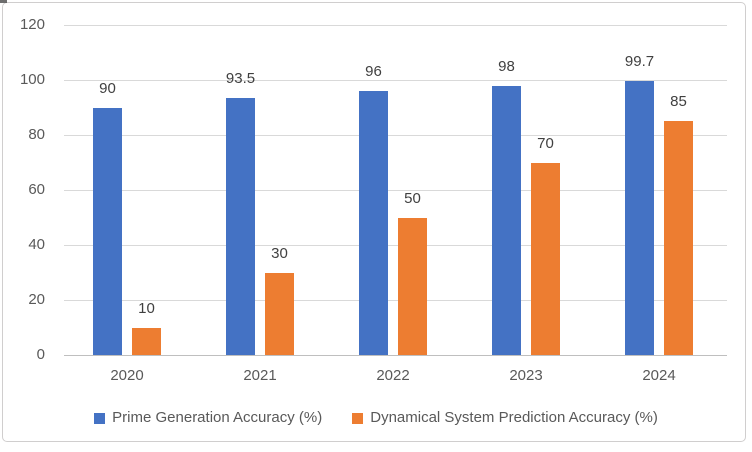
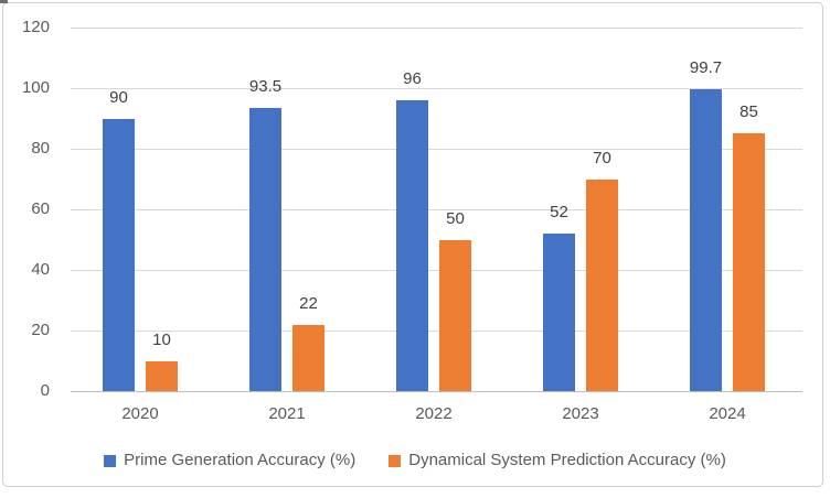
Dynamical System Prediction Accuracy (%)/2021: 30 -> 22
Prime Generation Accuracy (%)/2023: 98 -> 52
